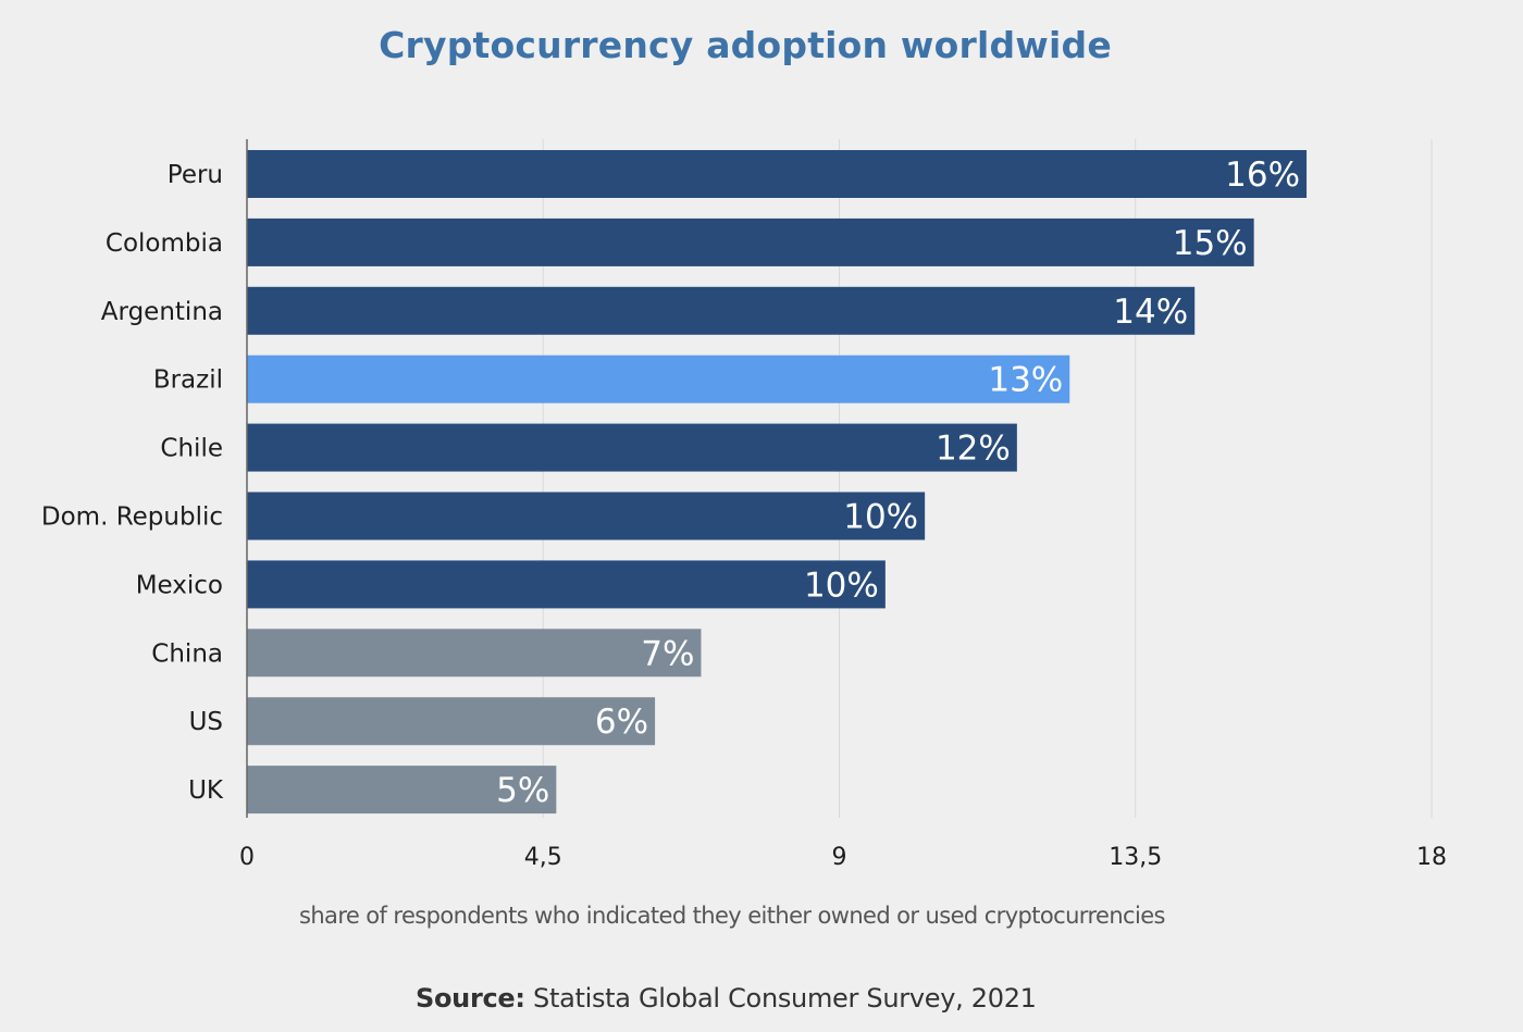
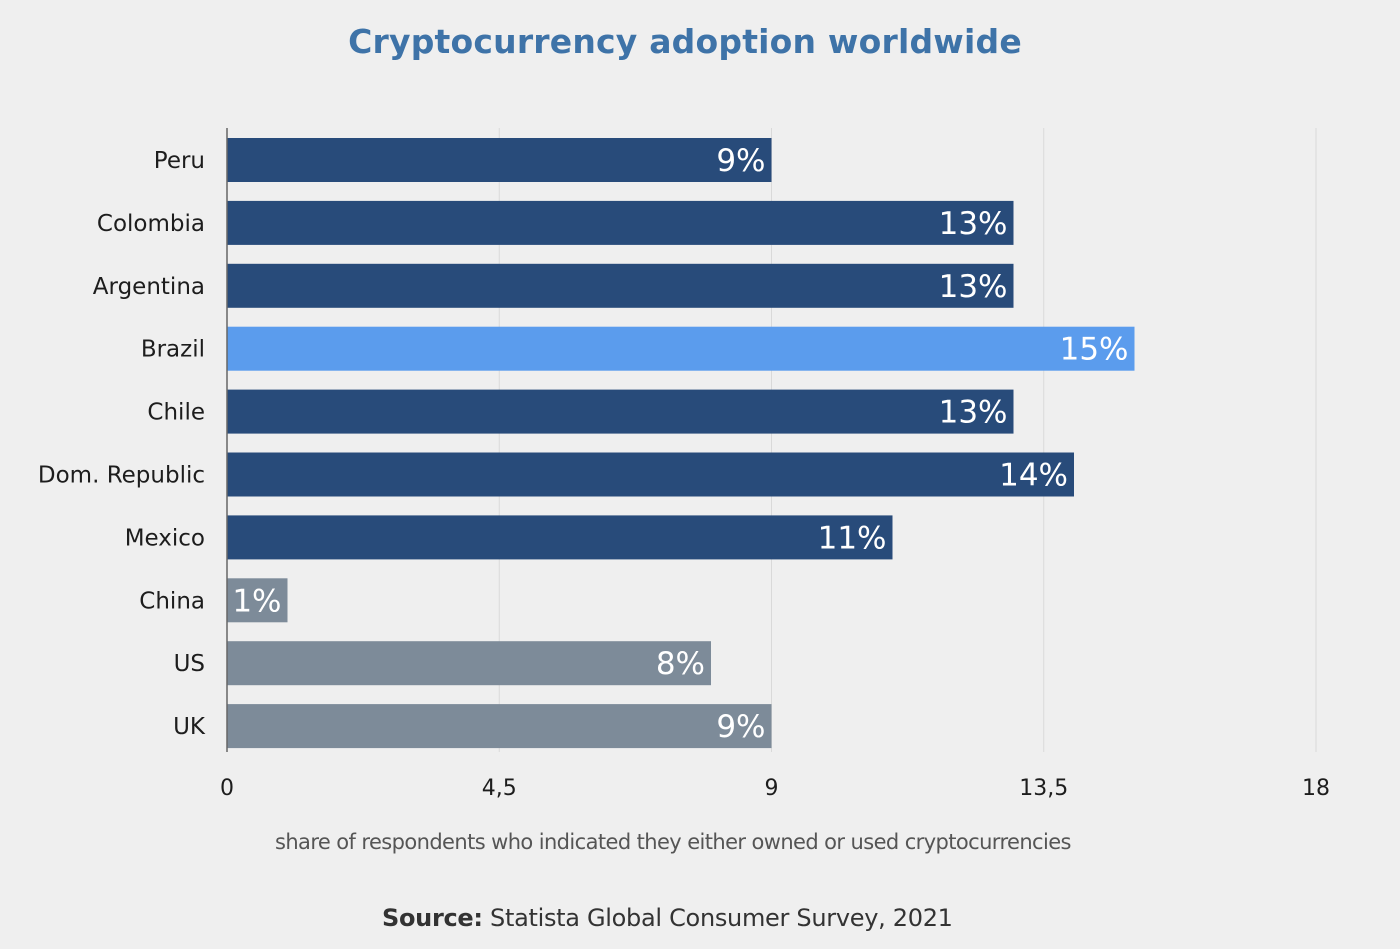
Peru: 16% -> 9%
Colombia: 15% -> 13%
Argentina: 14% -> 13%
Brazil: 13% -> 15%
Chile: 12% -> 13%
Dom. Republic: 10% -> 14%
Mexico: 10% -> 11%
China: 7% -> 1%
US: 6% -> 8%
UK: 5% -> 9%
